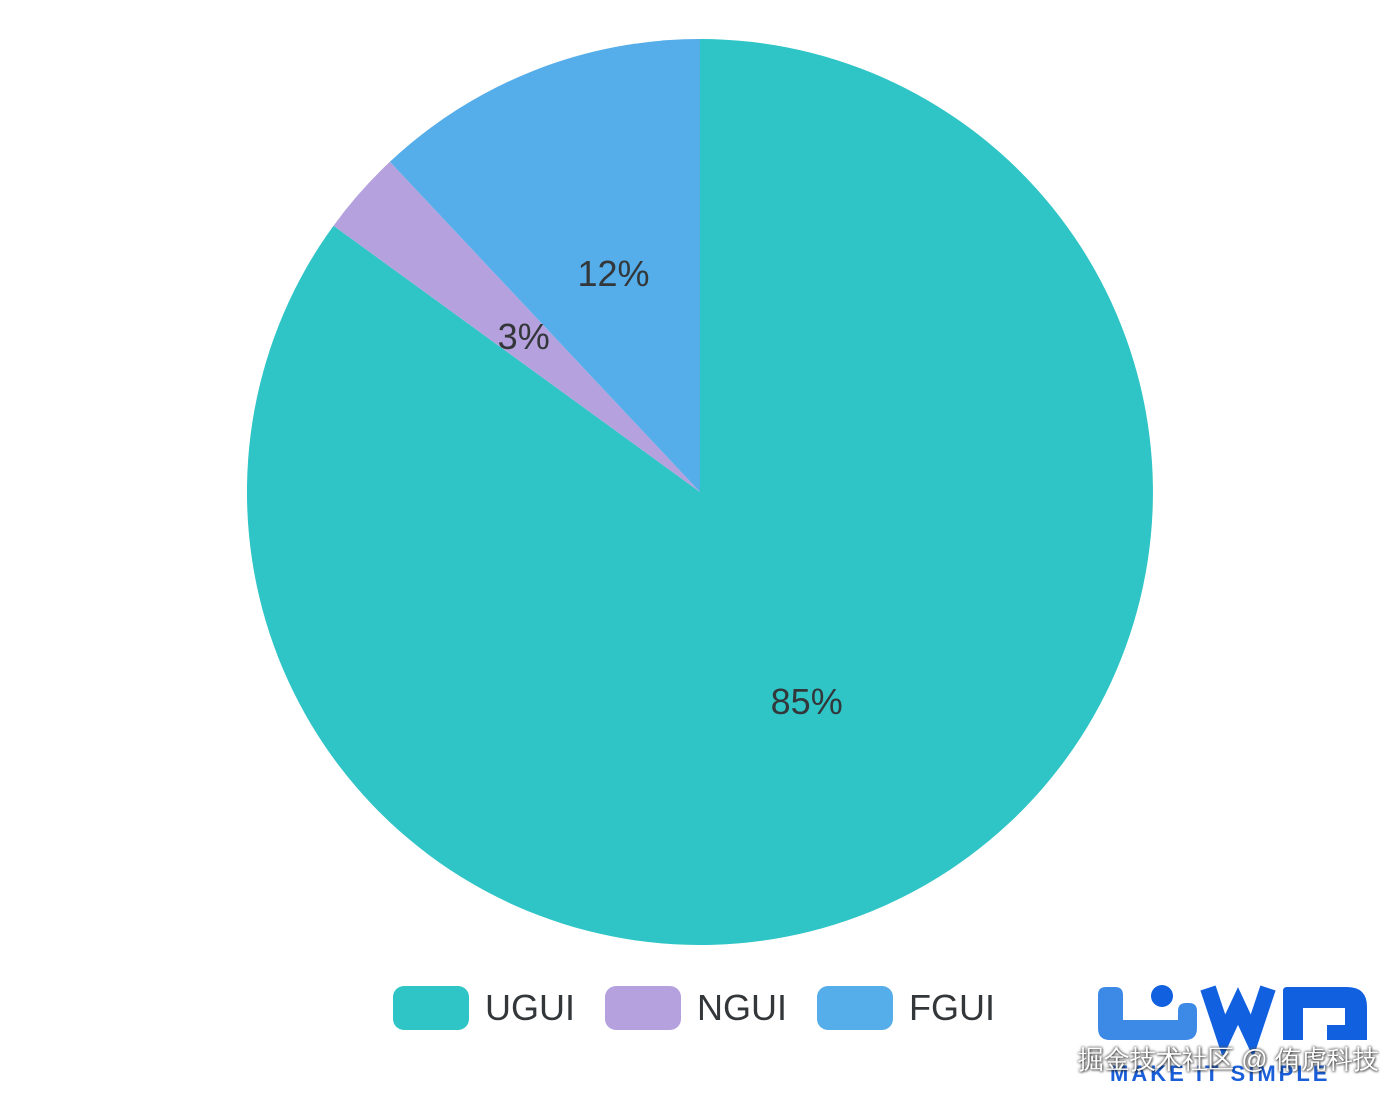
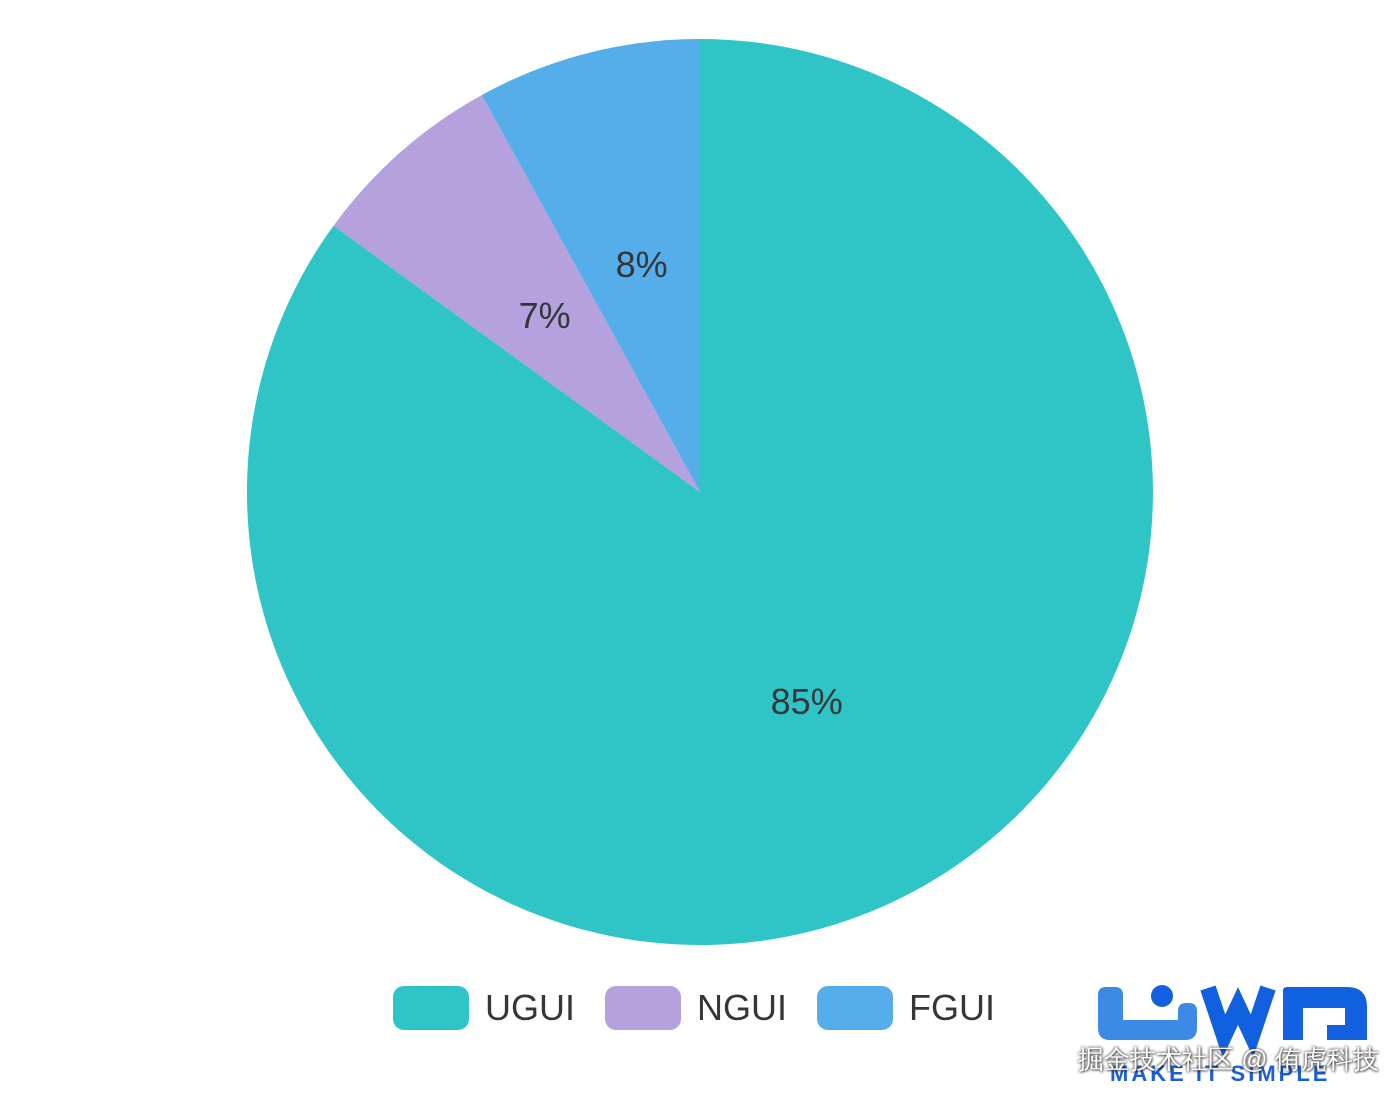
NGUI: 3% -> 7%
FGUI: 12% -> 8%
